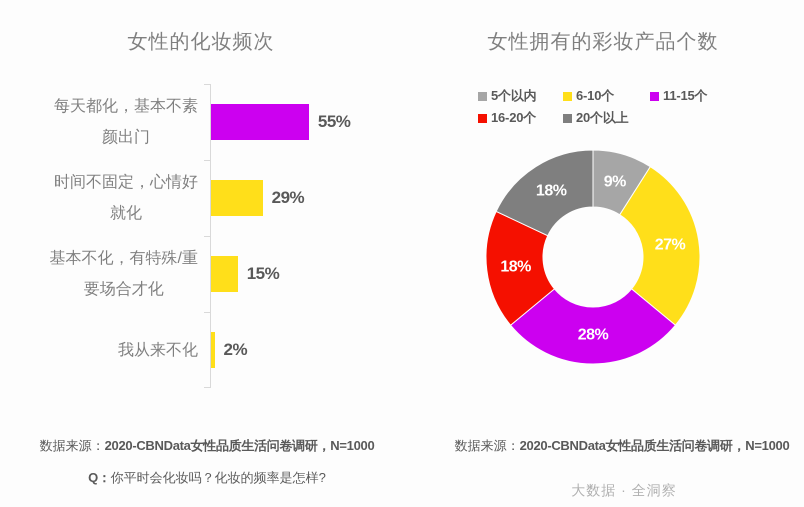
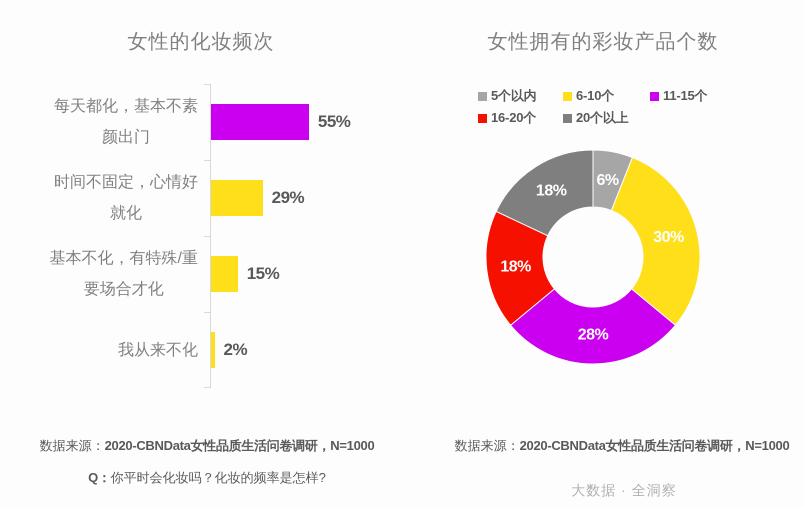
女性拥有的彩妆产品个数/5个以内: 9% -> 6%
女性拥有的彩妆产品个数/6-10个: 27% -> 30%
